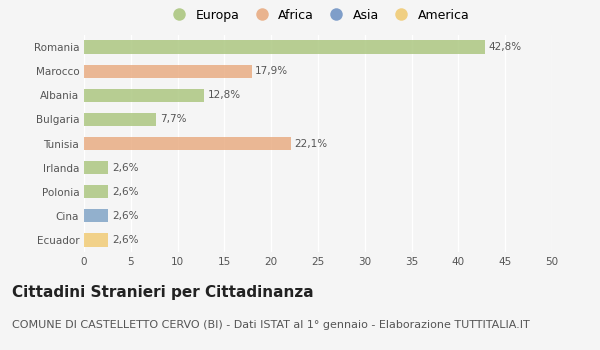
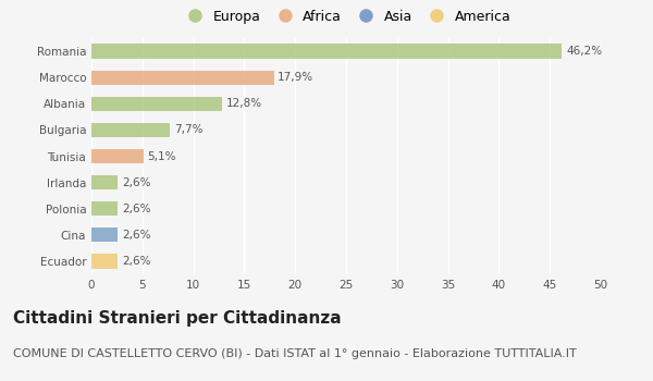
Romania: 42,8% -> 46,2%
Tunisia: 22,1% -> 5,1%
